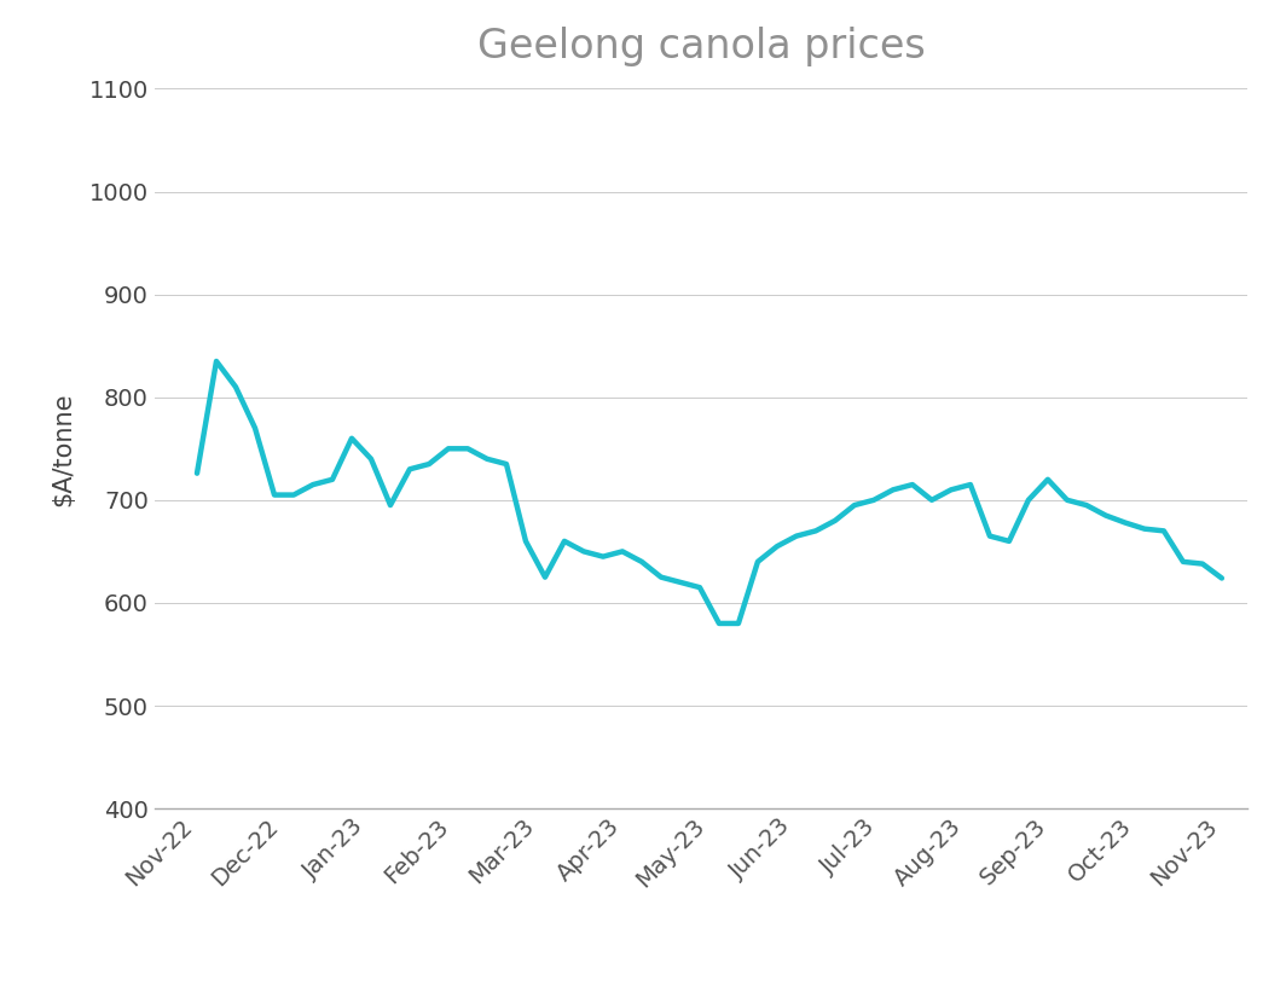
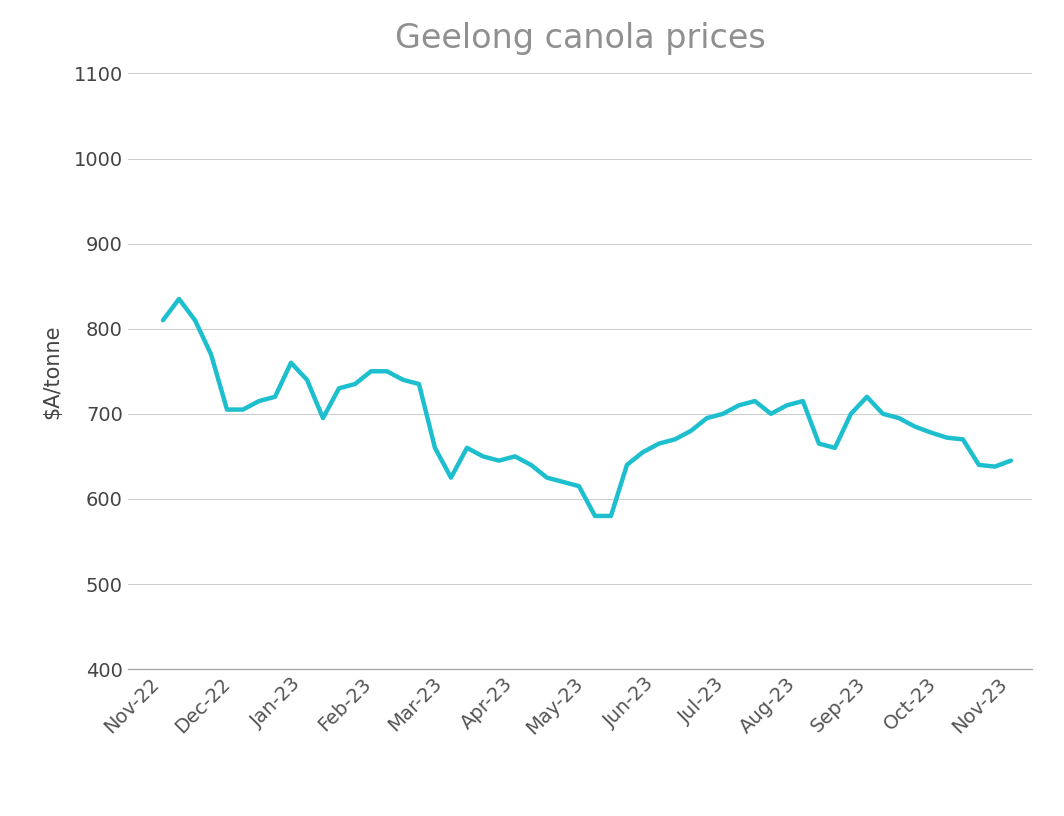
Nov-22: 726 -> 810
Nov-23: 624 -> 645
